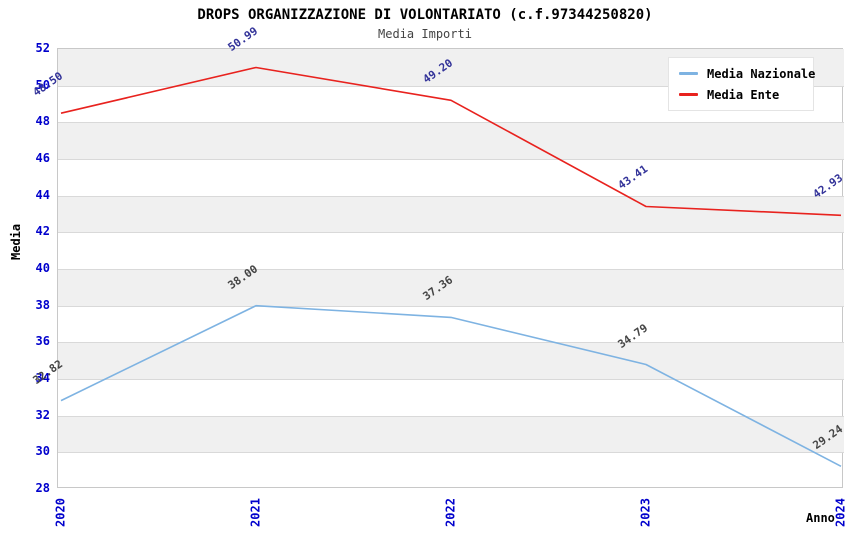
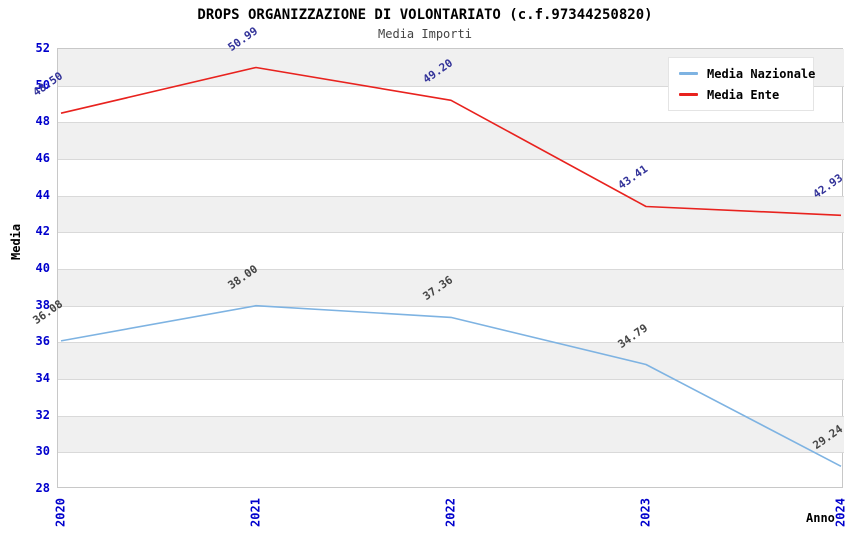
Media Nazionale/2020: 32.82 -> 36.08
